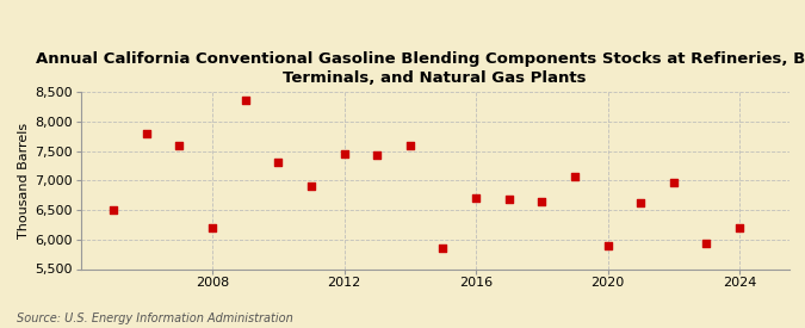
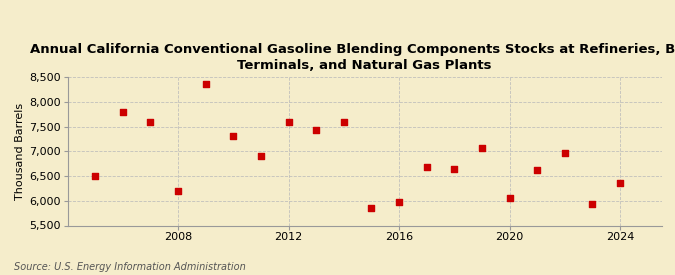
2012: 7,450 -> 7,600
2016: 6,700 -> 5,980
2020: 5,900 -> 6,050
2024: 6,200 -> 6,360
